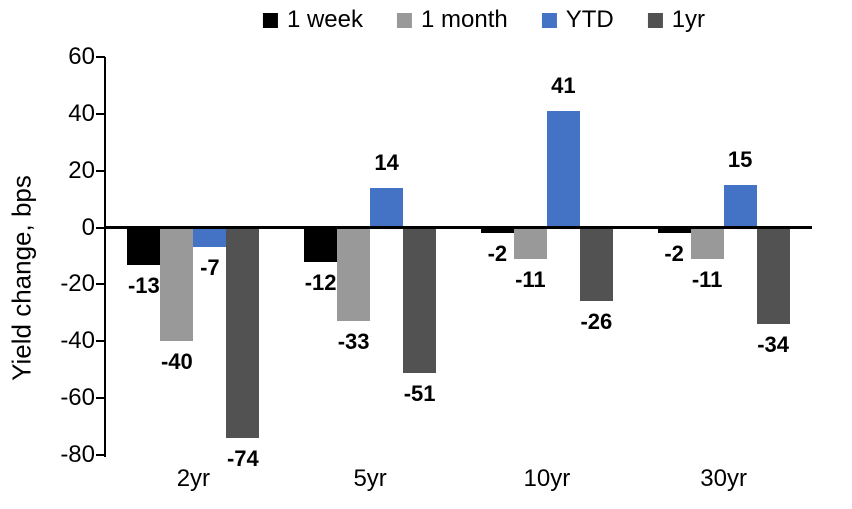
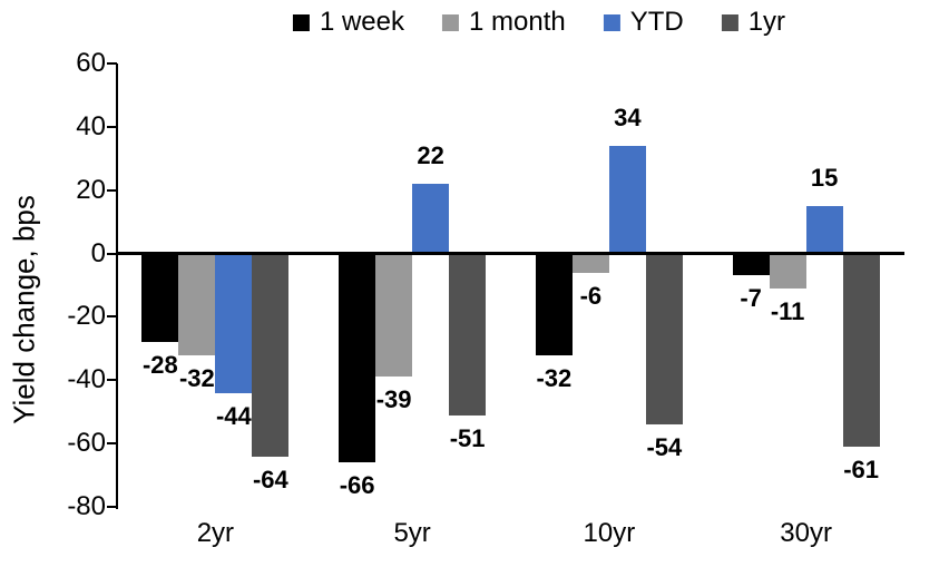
1 week/2yr: -13 -> -28
1 month/2yr: -40 -> -32
YTD/2yr: -7 -> -44
1yr/2yr: -74 -> -64
1 week/5yr: -12 -> -66
1 month/5yr: -33 -> -39
YTD/5yr: 14 -> 22
1 week/10yr: -2 -> -32
1 month/10yr: -11 -> -6
YTD/10yr: 41 -> 34
1yr/10yr: -26 -> -54
1 week/30yr: -2 -> -7
1yr/30yr: -34 -> -61
